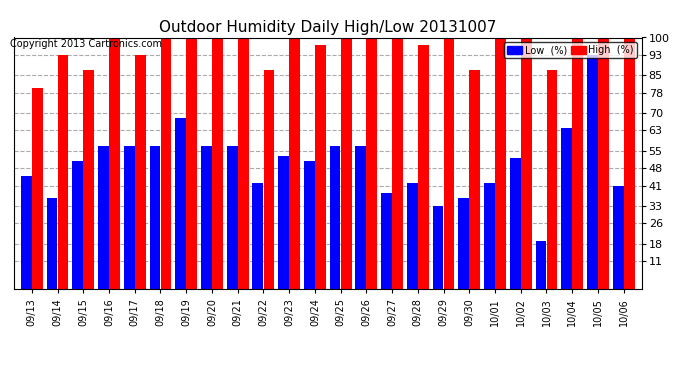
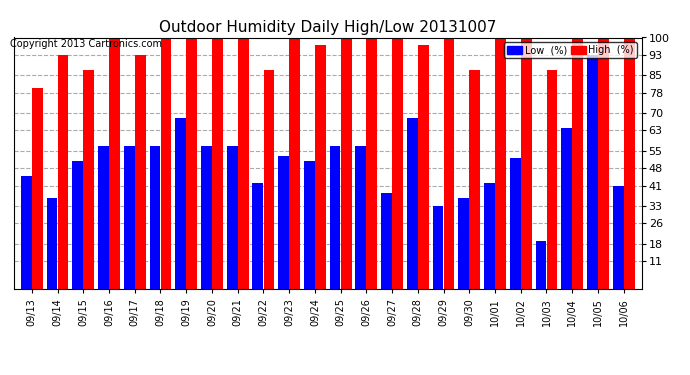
Low (%)/09/28: 42 -> 68
